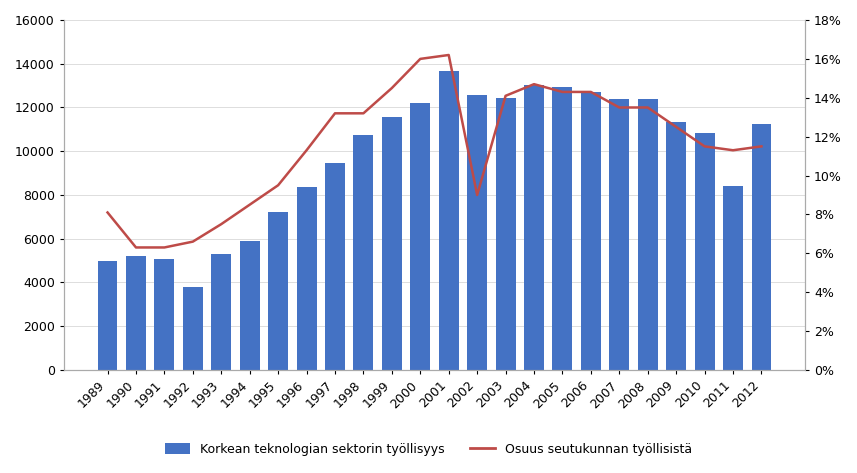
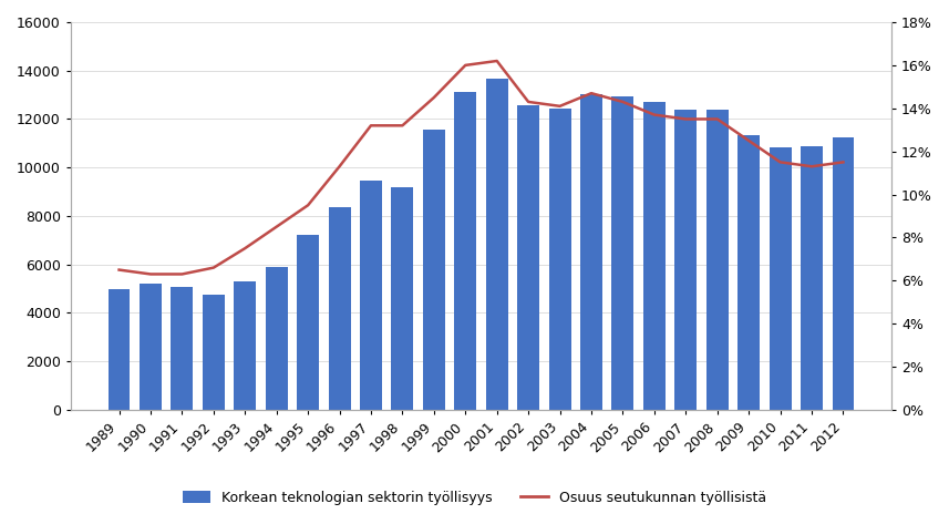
Osuus seutukunnan työllisistä/1989: 8.1% -> 6.5%
Korkean teknologian sektorin työllisyys/1992: 3800 -> 4750
Korkean teknologian sektorin työllisyys/1998: 10750 -> 9200
Korkean teknologian sektorin työllisyys/2000: 12200 -> 13100
Osuus seutukunnan työllisistä/2002: 9.0% -> 14.3%
Osuus seutukunnan työllisistä/2006: 14.3% -> 13.7%
Korkean teknologian sektorin työllisyys/2011: 8400 -> 10900
